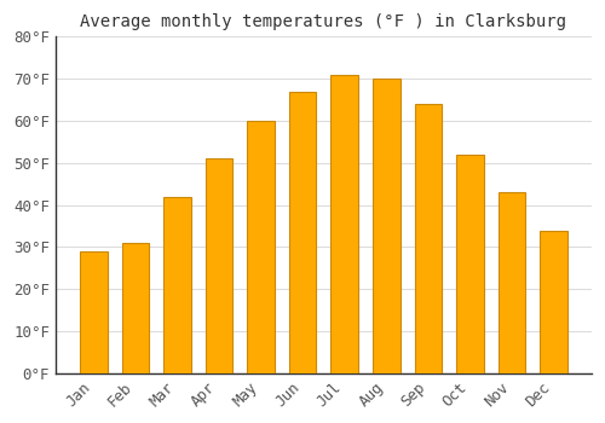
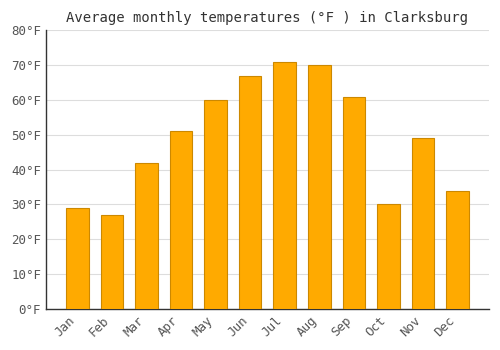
Feb: 31°F -> 27°F
Sep: 64°F -> 61°F
Oct: 52°F -> 30°F
Nov: 43°F -> 49°F
